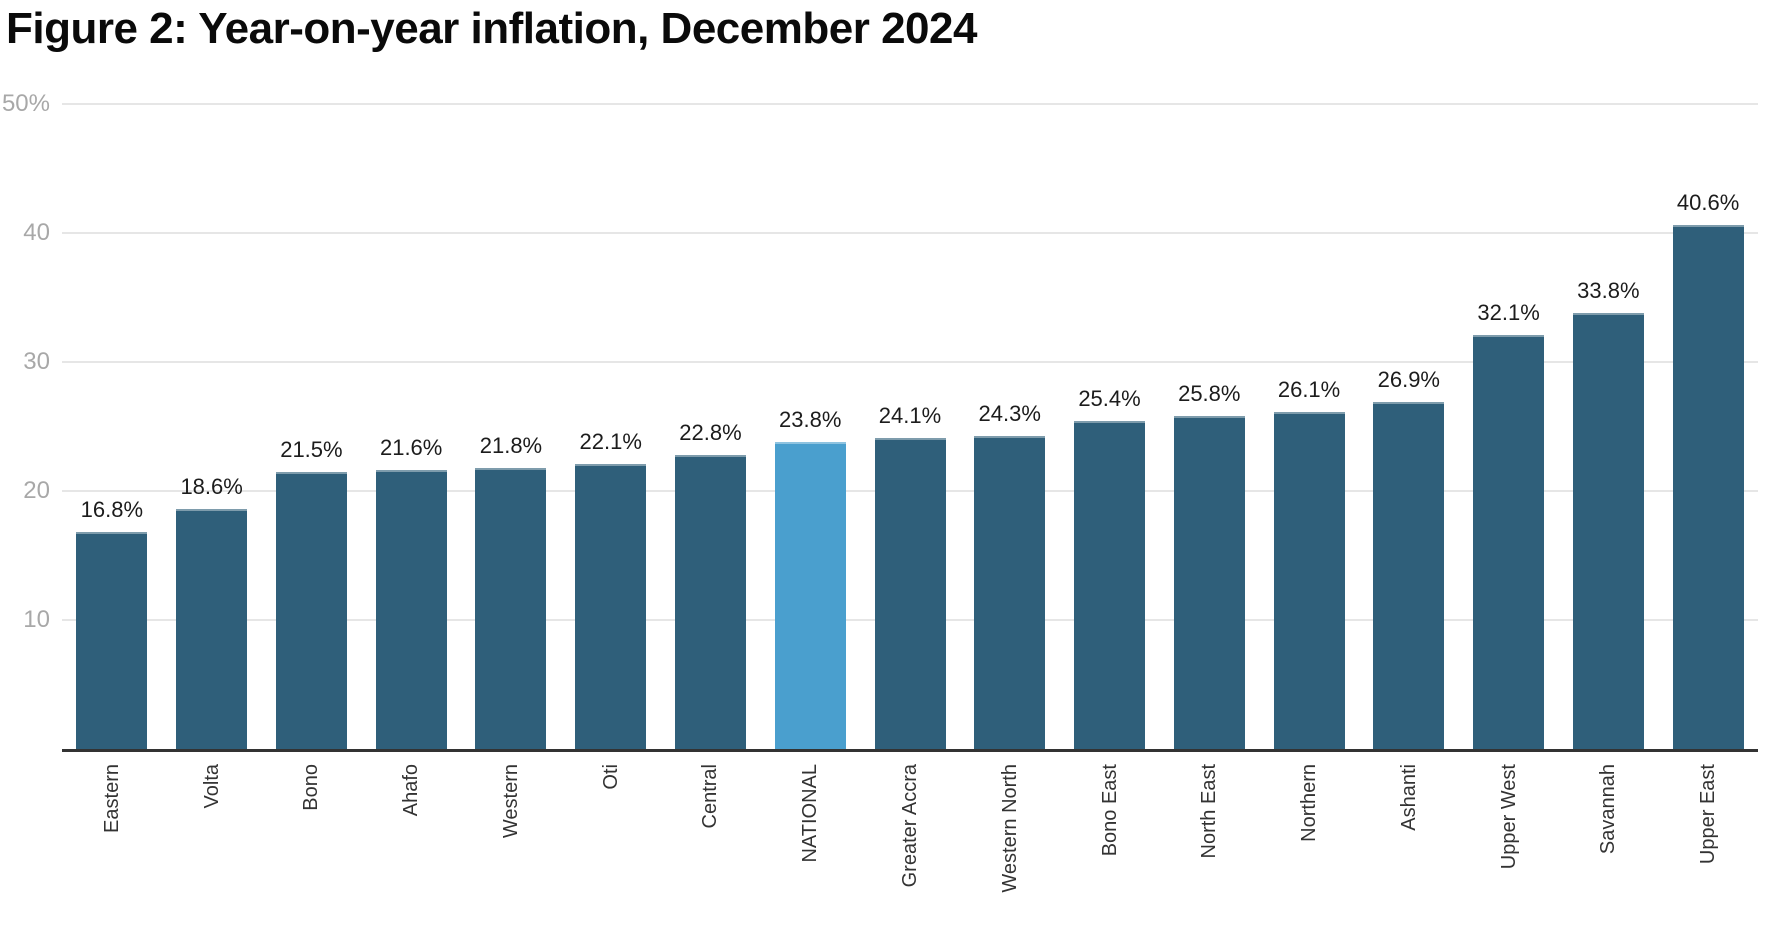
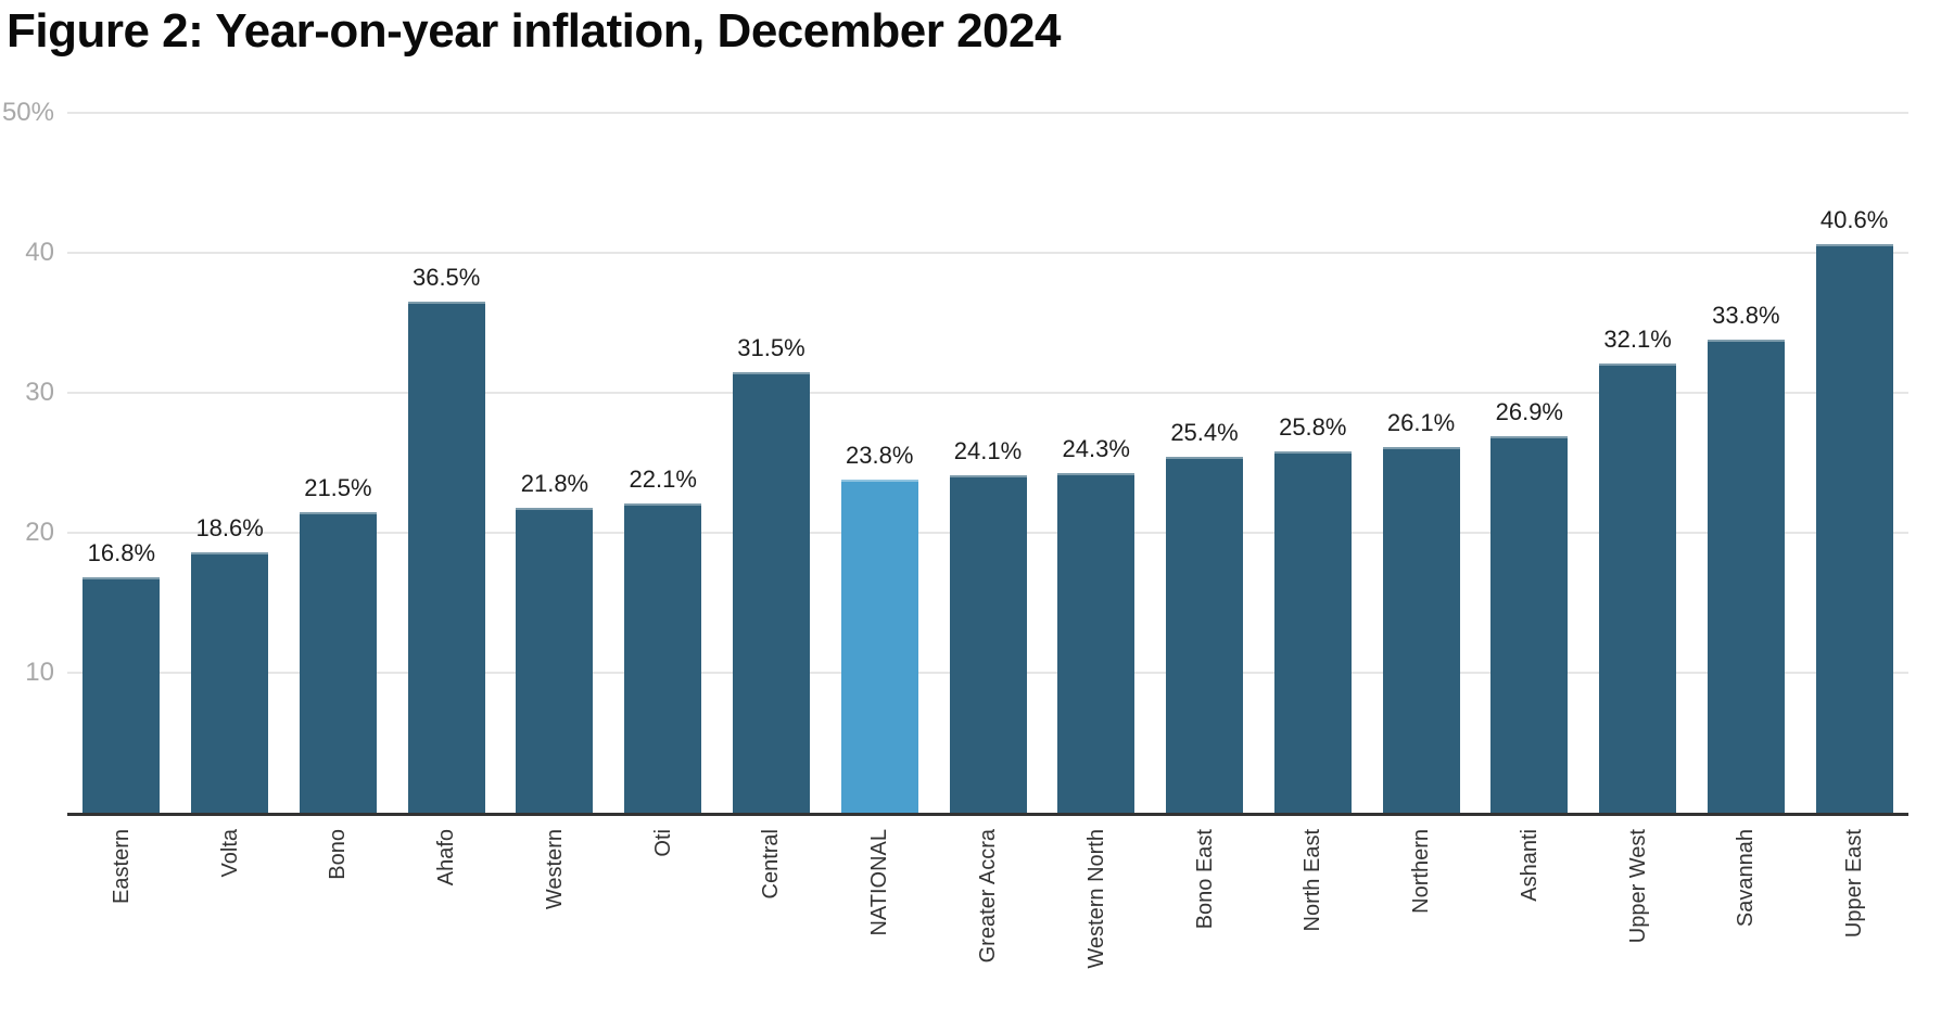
Ahafo: 21.6% -> 36.5%
Central: 22.8% -> 31.5%
